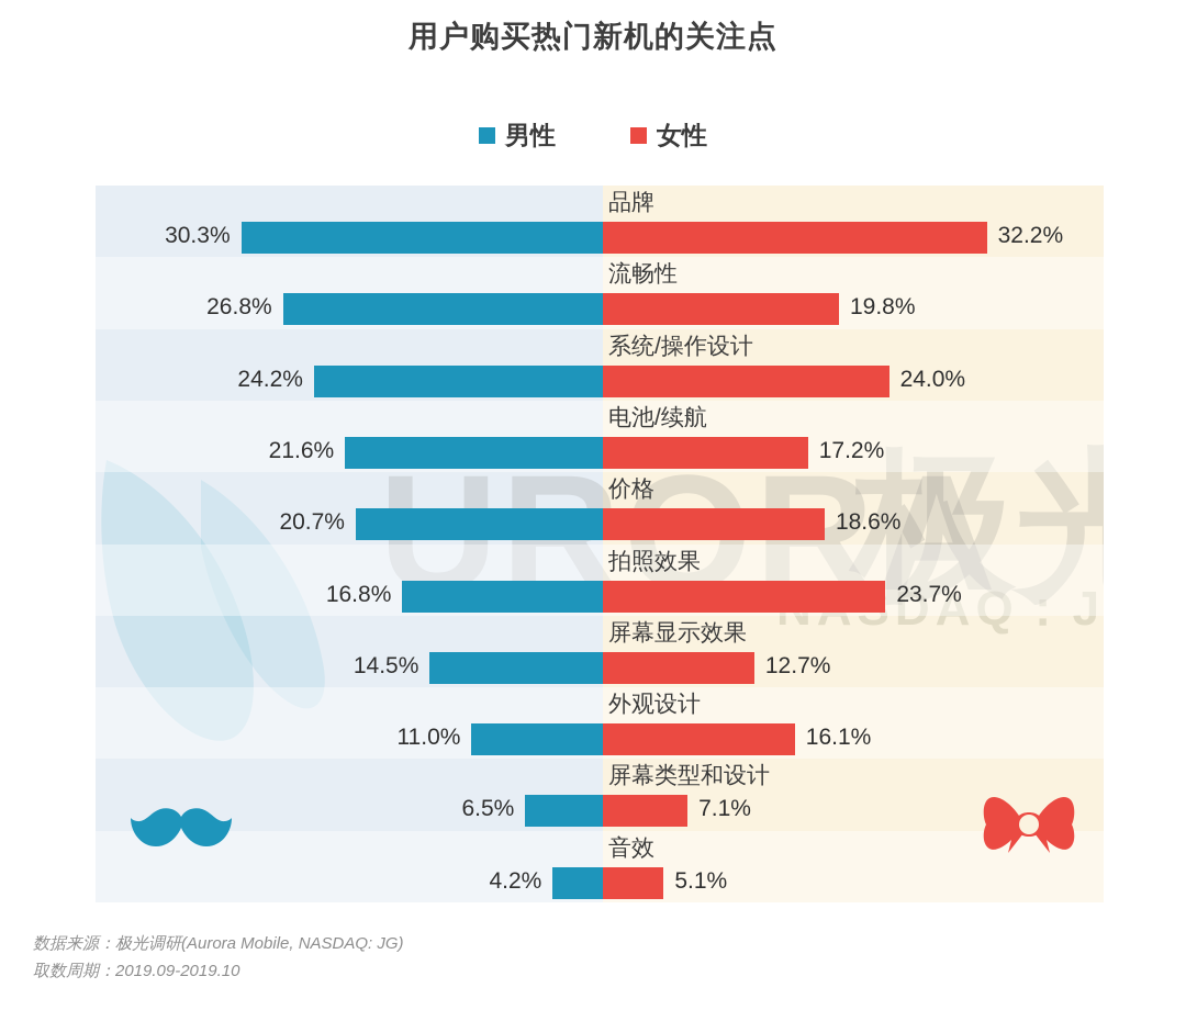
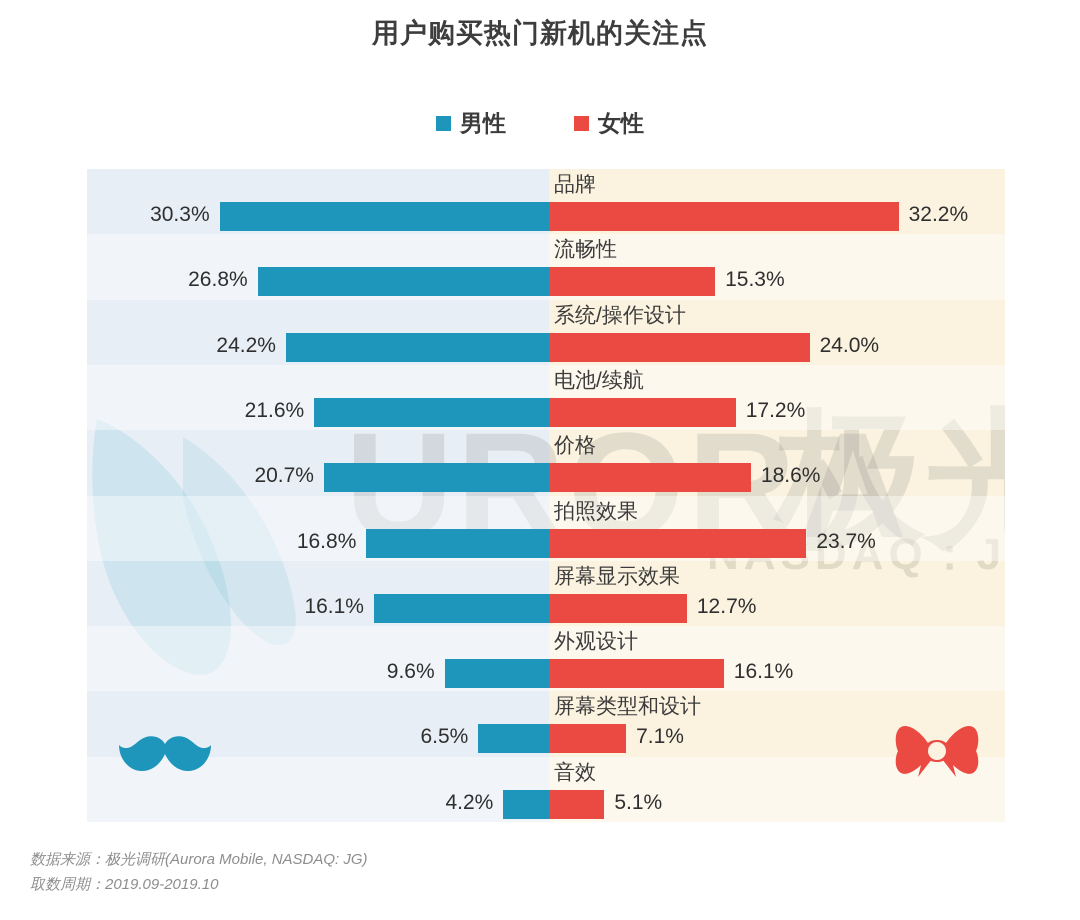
女性/流畅性: 19.8% -> 15.3%
男性/屏幕显示效果: 14.5% -> 16.1%
男性/外观设计: 11.0% -> 9.6%
